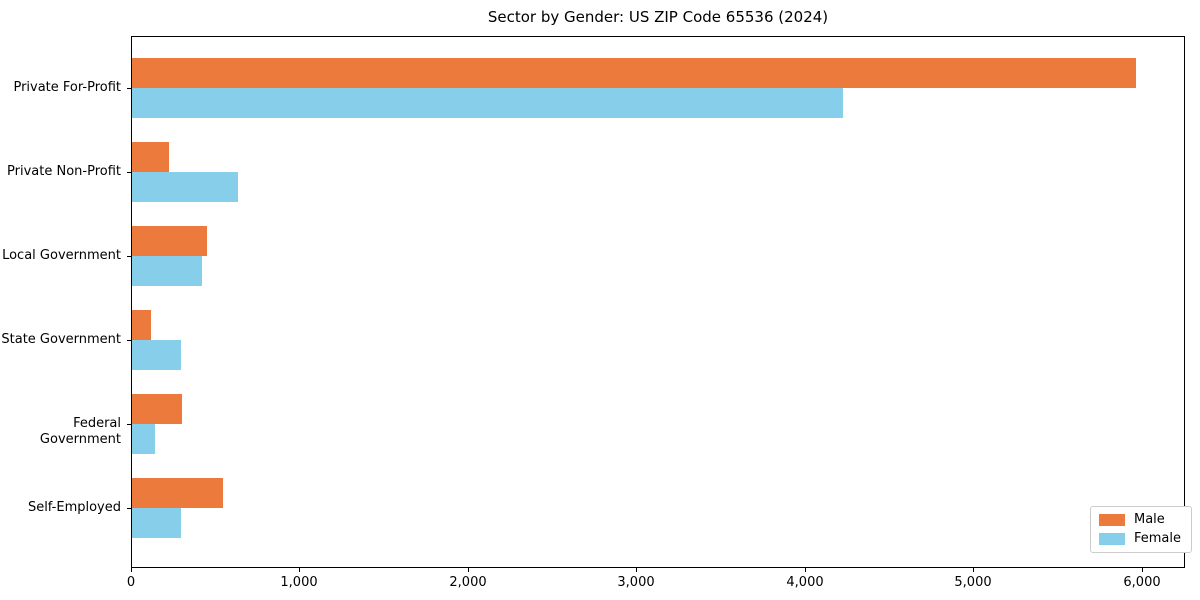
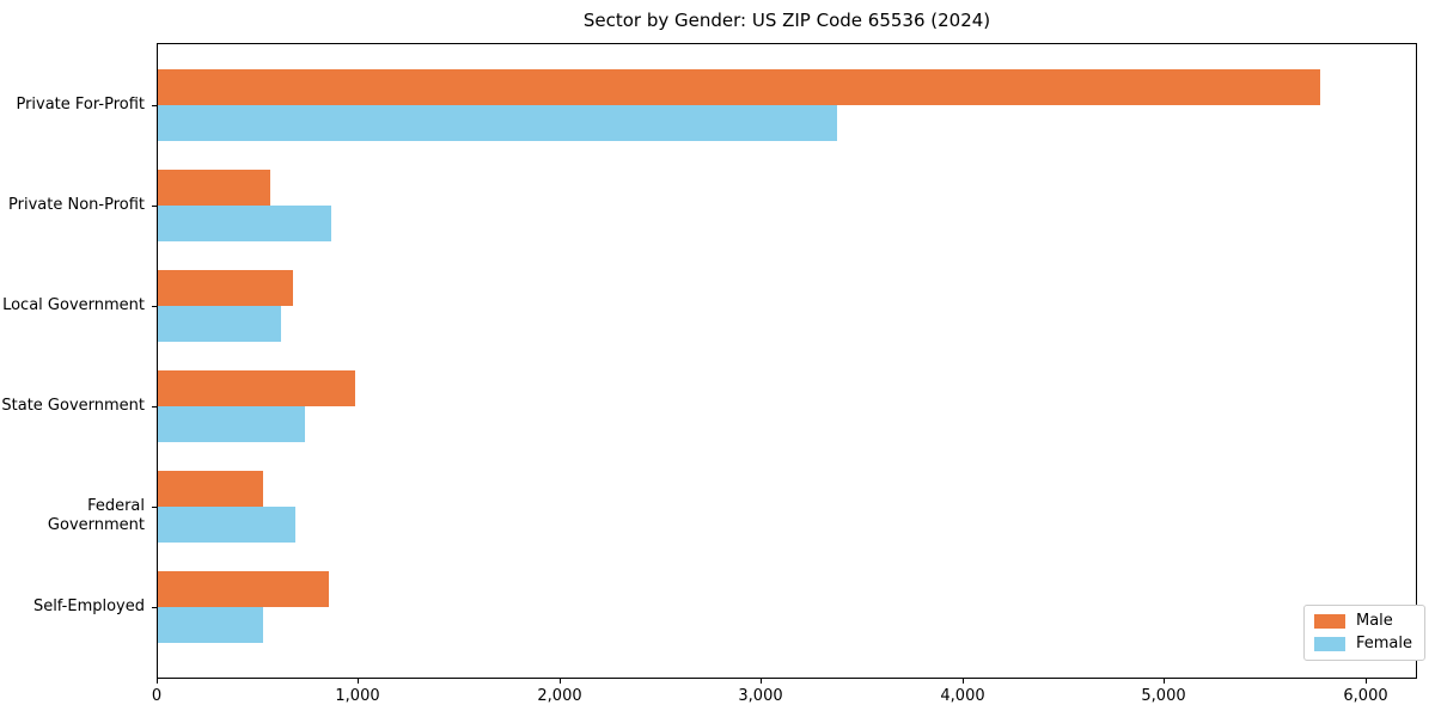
Male/Private For-Profit: 5960 -> 5770
Female/Private For-Profit: 4220 -> 3370
Male/Private Non-Profit: 220 -> 560
Female/Private Non-Profit: 630 -> 860
Male/Local Government: 440 -> 670
Female/Local Government: 420 -> 610
Male/State Government: 110 -> 980
Female/State Government: 290 -> 730
Male/Federal Government: 300 -> 520
Female/Federal Government: 140 -> 680
Male/Self-Employed: 540 -> 850
Female/Self-Employed: 290 -> 520
